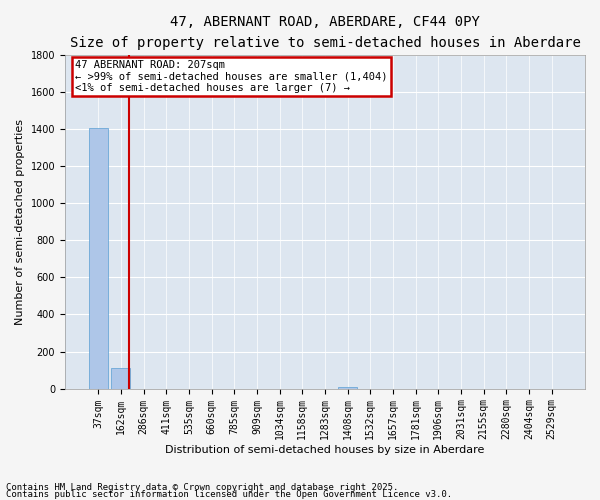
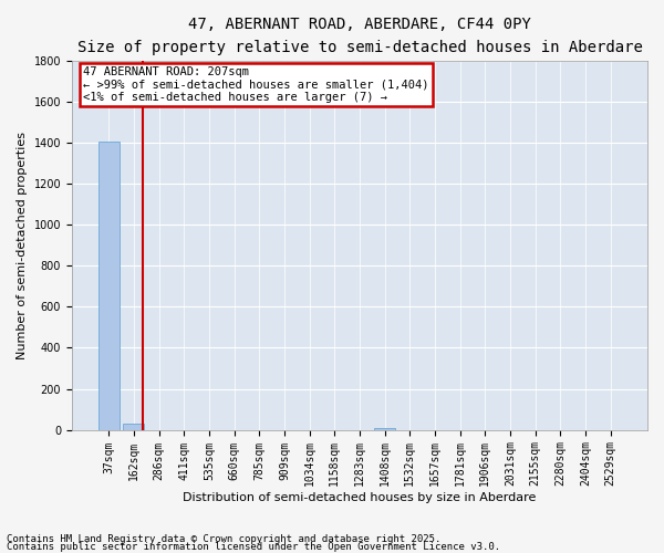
162sqm: 110 -> 30
